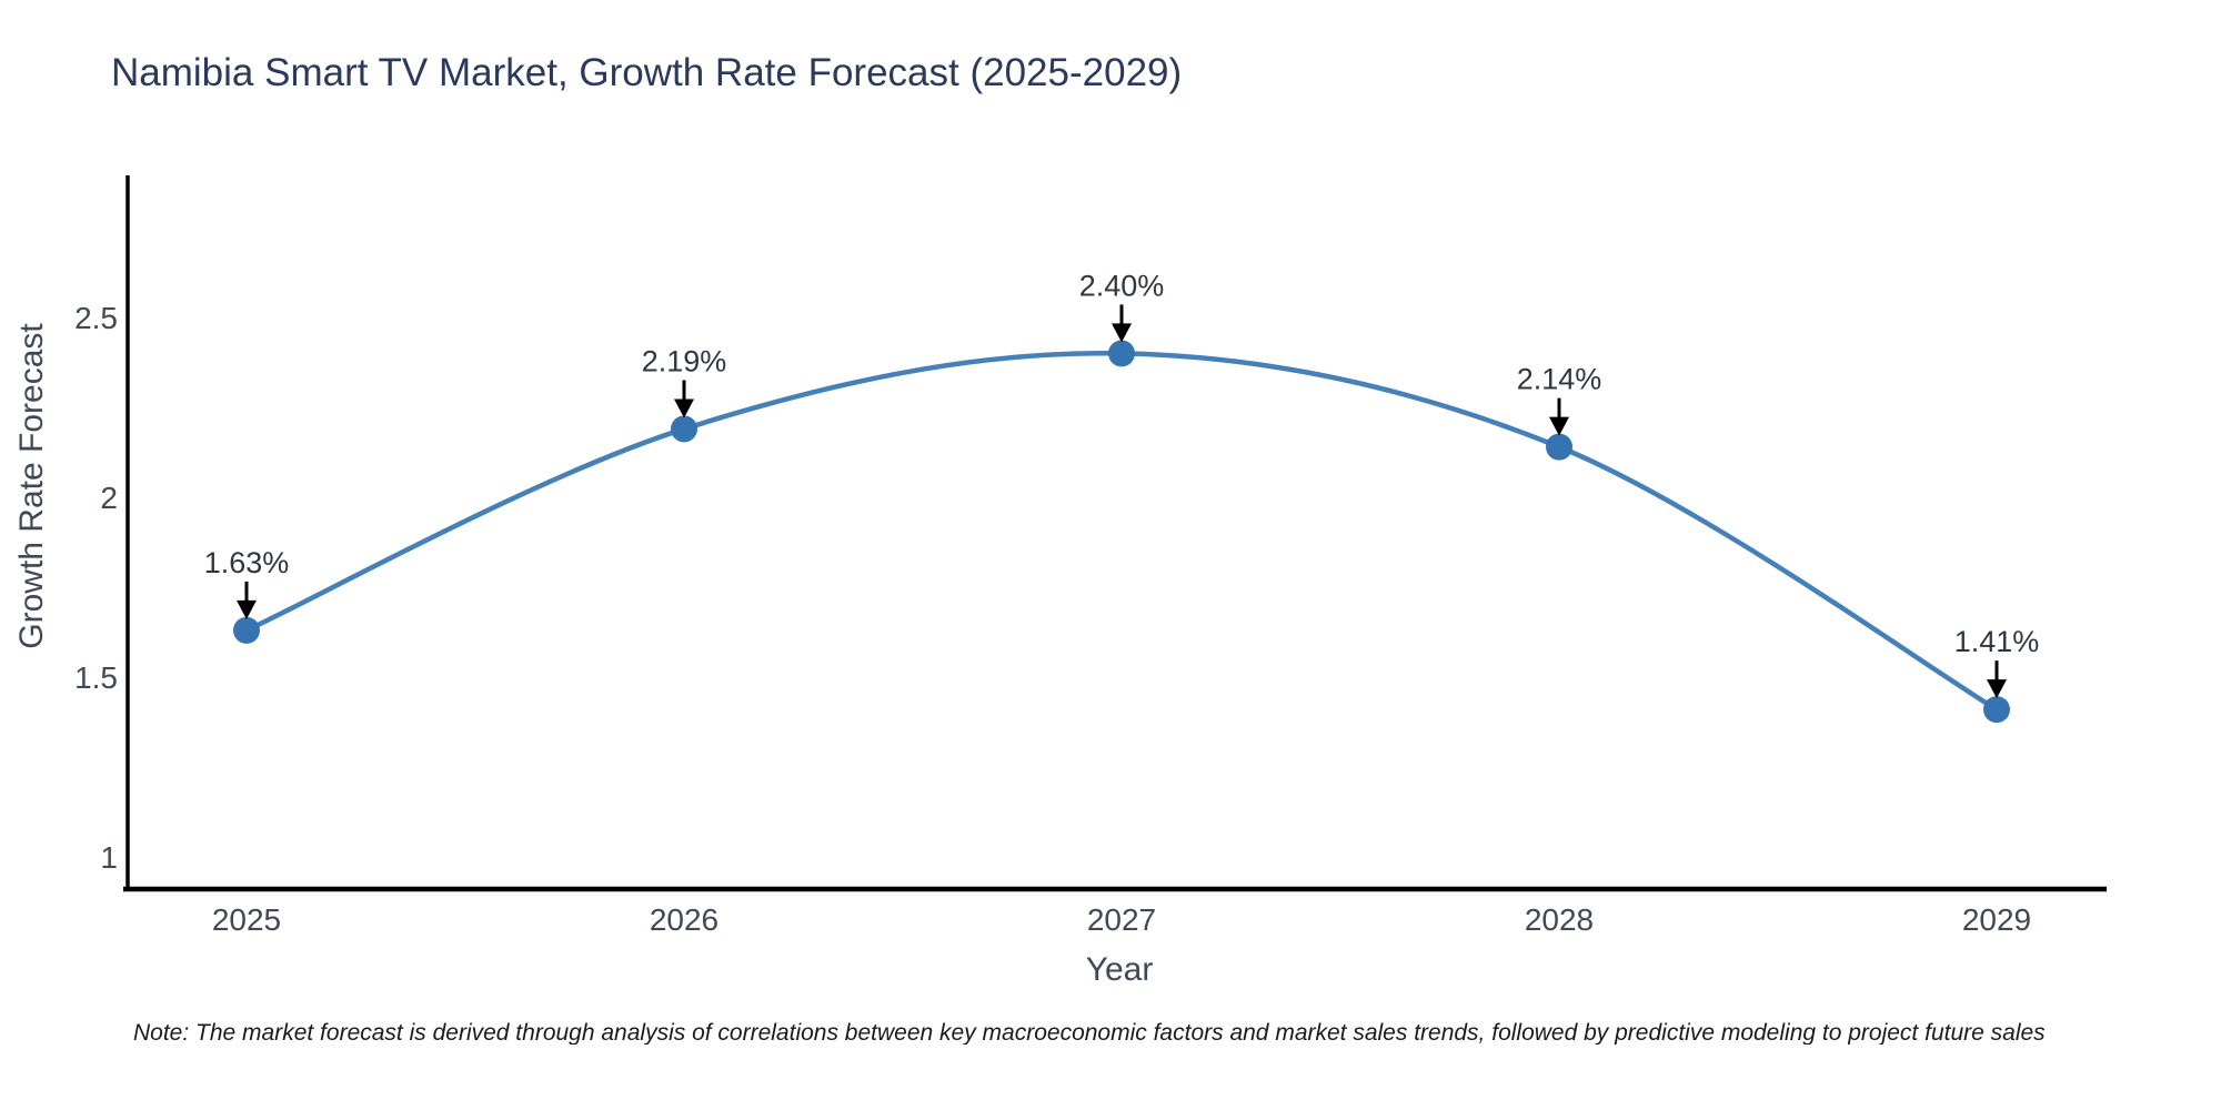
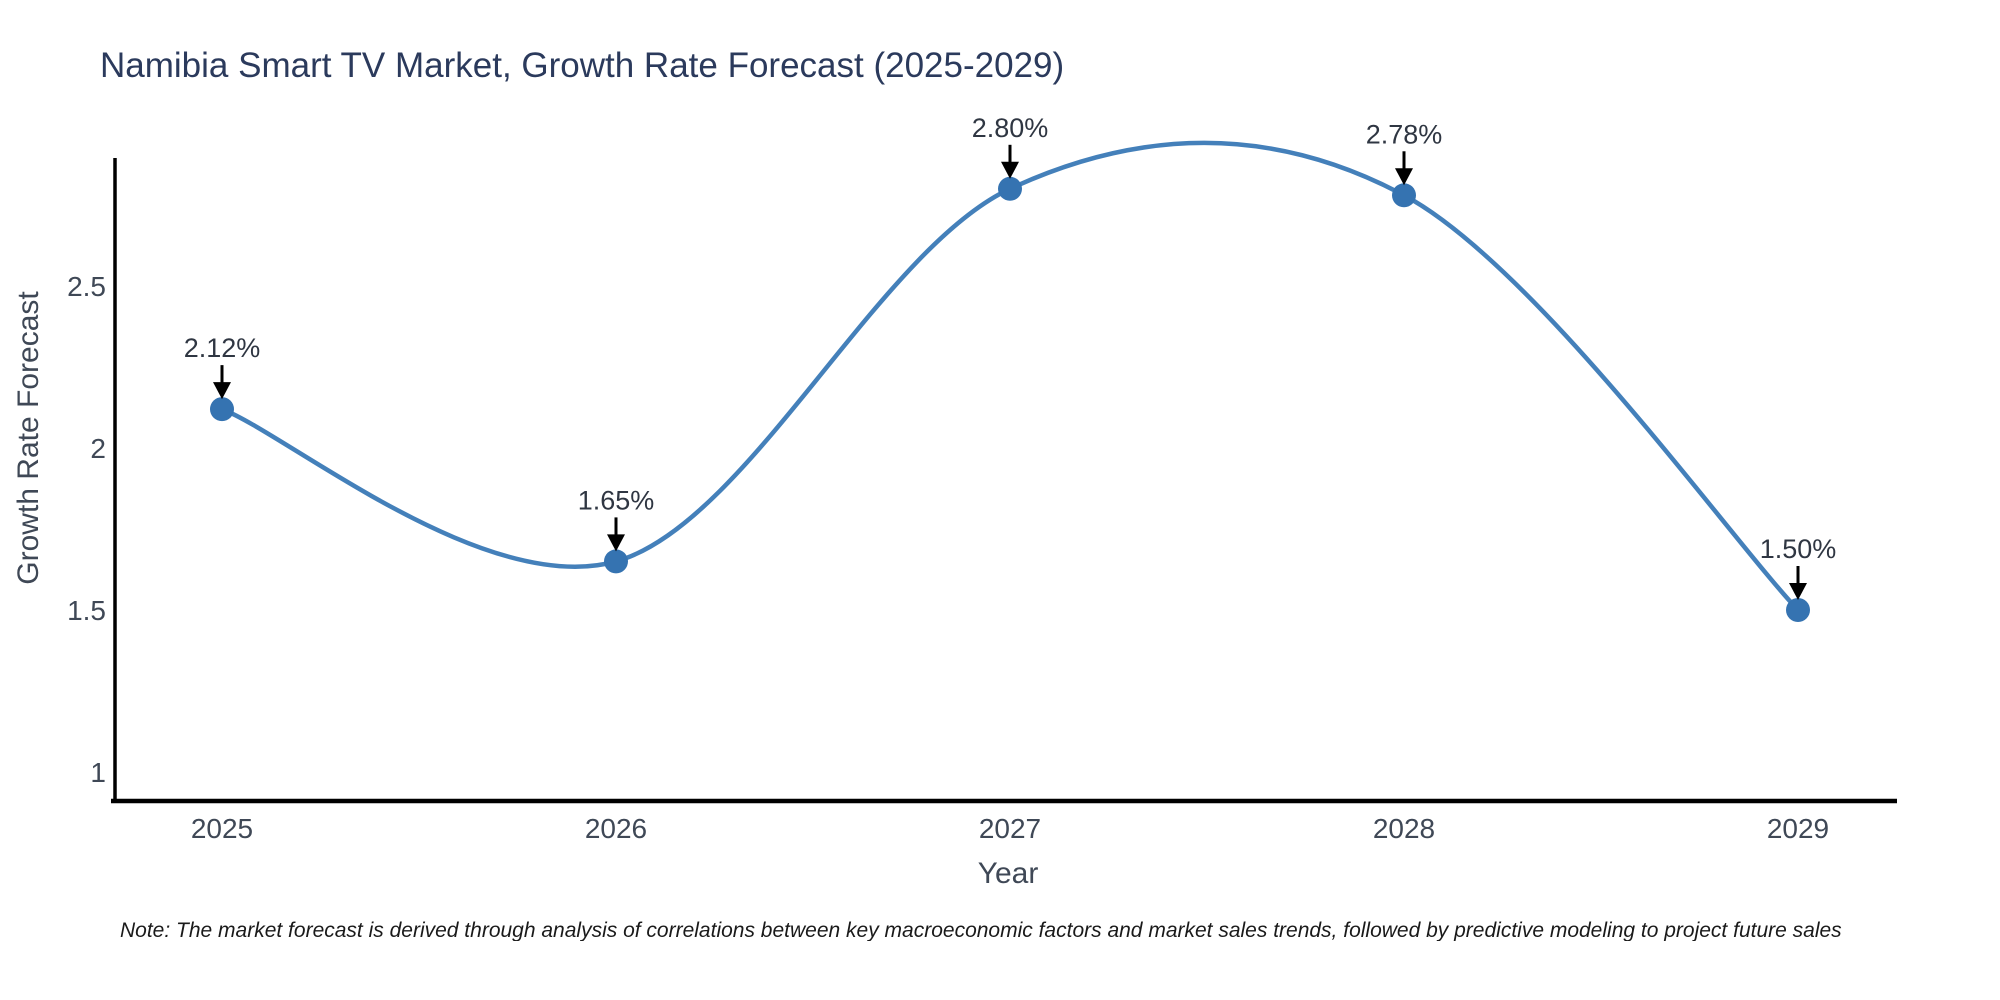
2025: 1.63% -> 2.12%
2026: 2.19% -> 1.65%
2027: 2.40% -> 2.80%
2028: 2.14% -> 2.78%
2029: 1.41% -> 1.50%
